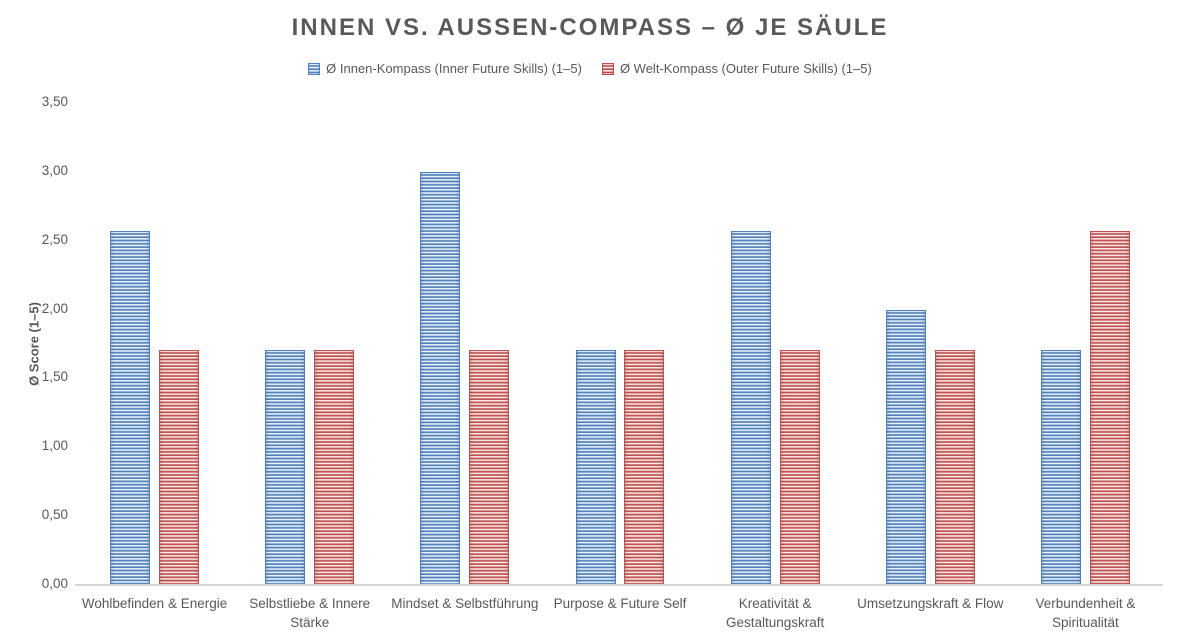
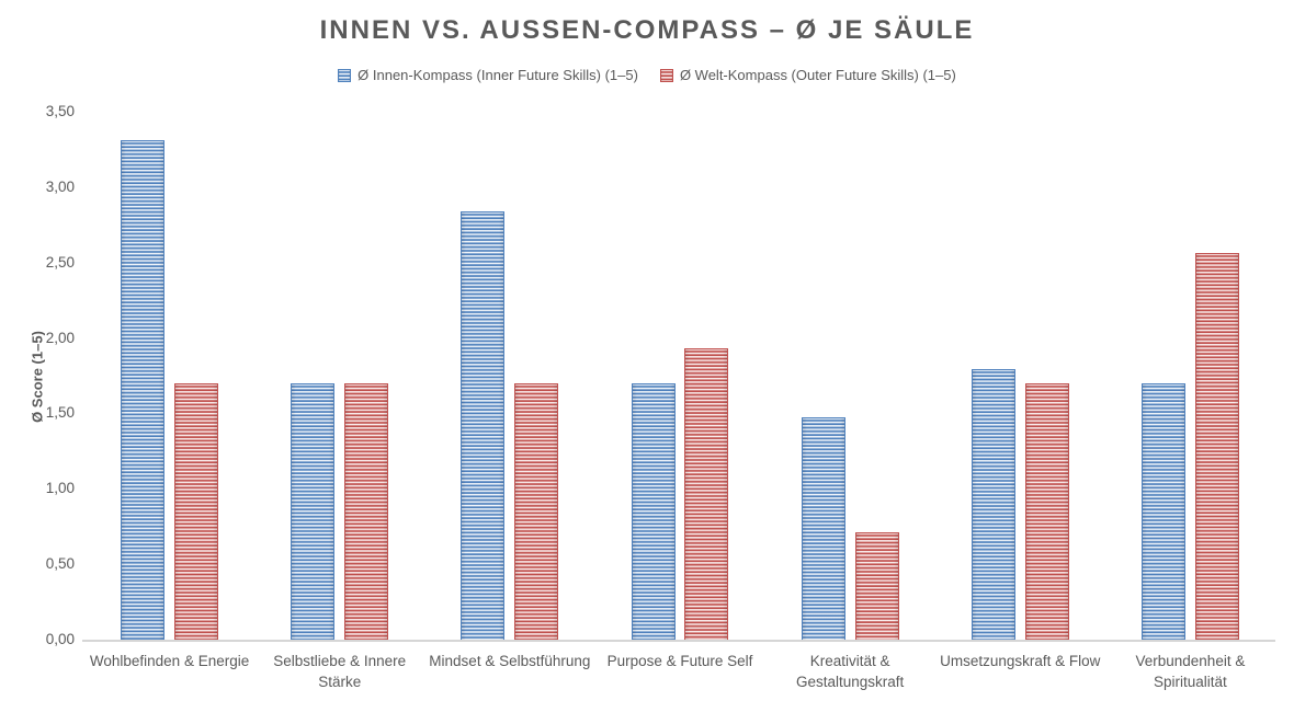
Ø Innen-Kompass (Inner Future Skills) (1–5)/Wohlbefinden & Energie: 2,57 -> 3,32
Ø Innen-Kompass (Inner Future Skills) (1–5)/Mindset & Selbstführung: 3,00 -> 2,85
Ø Welt-Kompass (Outer Future Skills) (1–5)/Purpose & Future Self: 1,71 -> 1,94
Ø Innen-Kompass (Inner Future Skills) (1–5)/Kreativität & Gestaltungskraft: 2,57 -> 1,48
Ø Welt-Kompass (Outer Future Skills) (1–5)/Kreativität & Gestaltungskraft: 1,71 -> 0,72
Ø Innen-Kompass (Inner Future Skills) (1–5)/Umsetzungskraft & Flow: 2,00 -> 1,80
